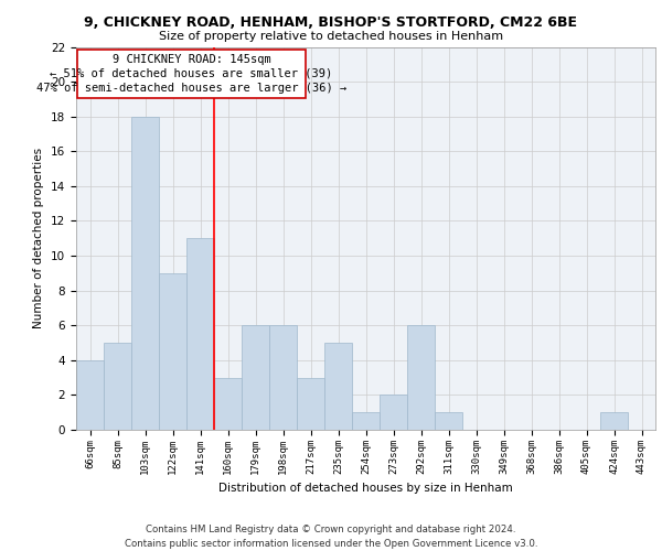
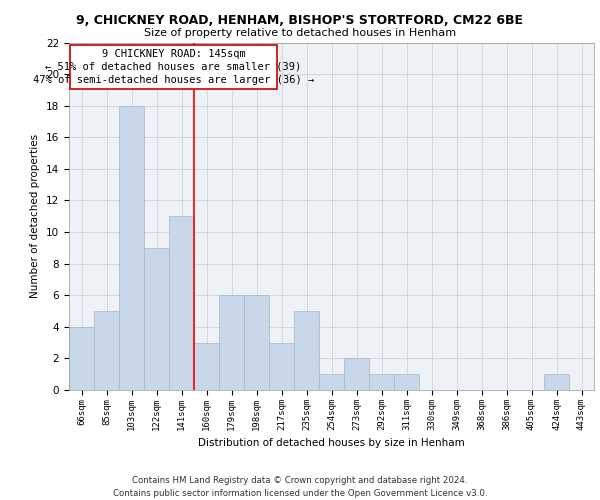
292sqm: 6 -> 1
